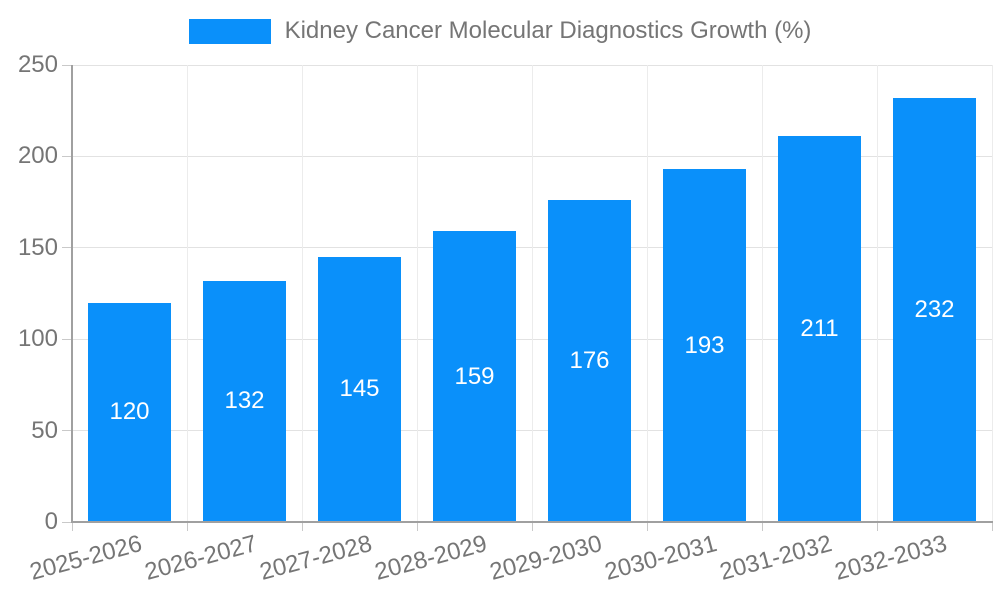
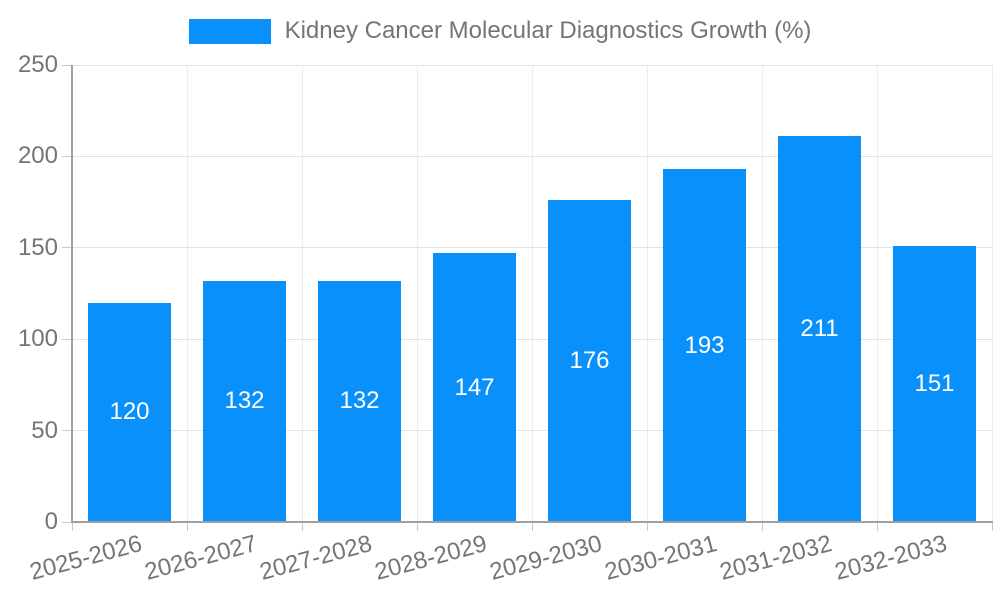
2027-2028: 145 -> 132
2028-2029: 159 -> 147
2032-2033: 232 -> 151
